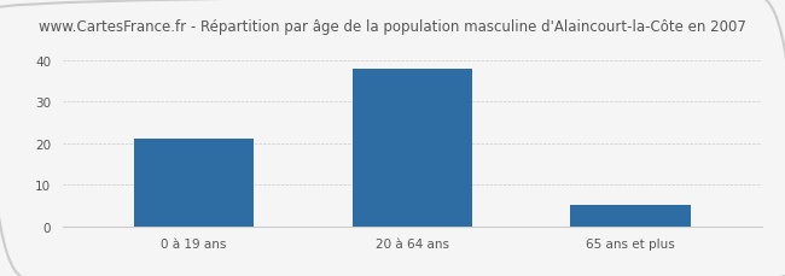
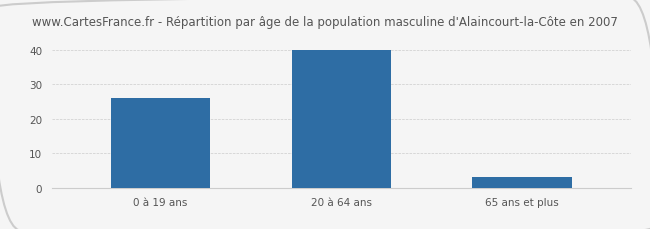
0 à 19 ans: 21 -> 26
20 à 64 ans: 38 -> 40
65 ans et plus: 5 -> 3
